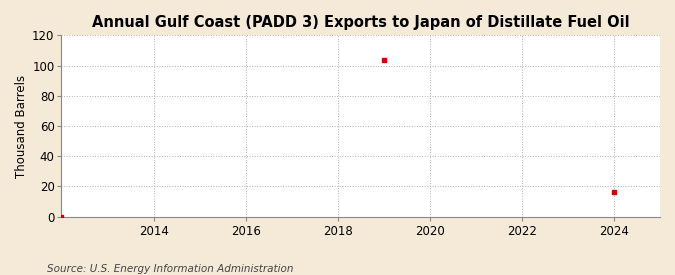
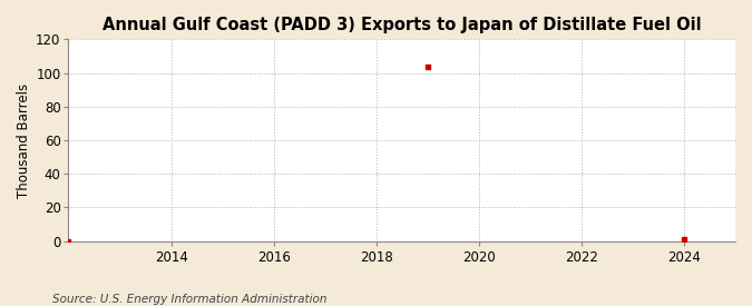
2024: 16 -> 1
